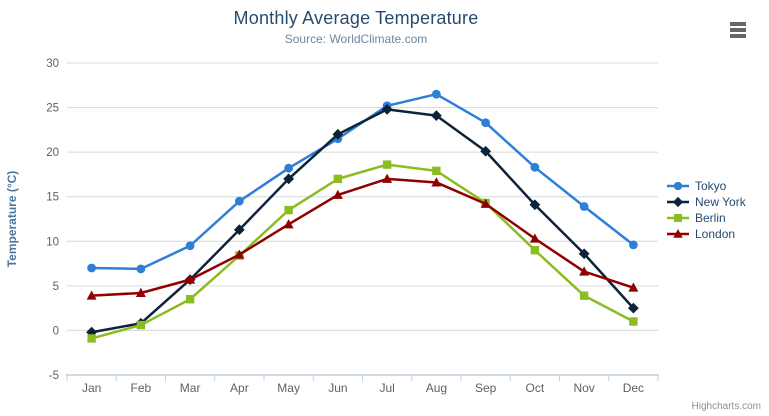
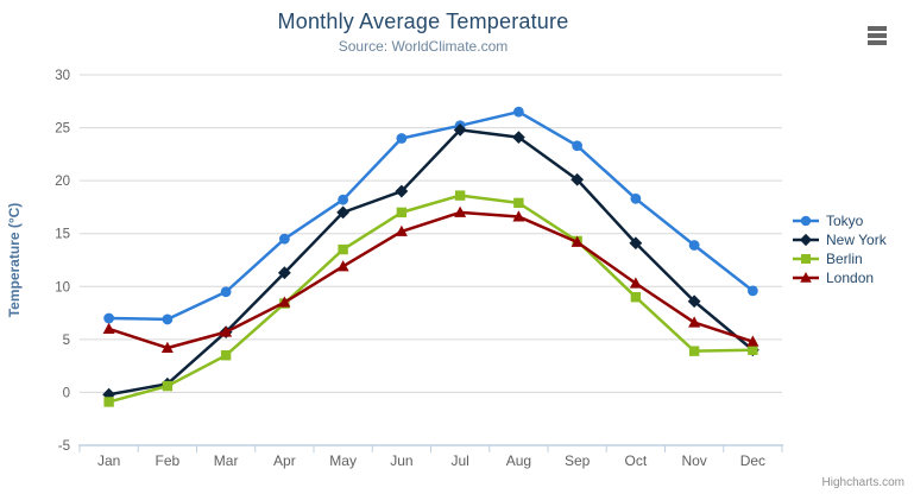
London/Jan: 4 -> 6
Tokyo/Jun: 22 -> 24
New York/Jun: 22 -> 19
New York/Dec: 2 -> 4
Berlin/Dec: 1 -> 4
